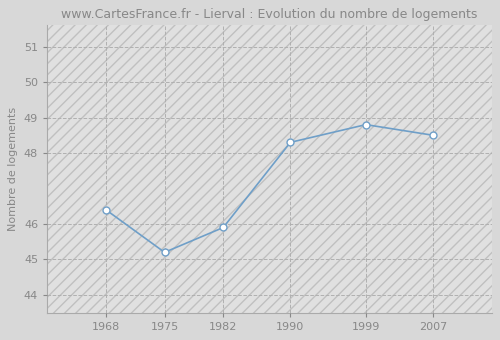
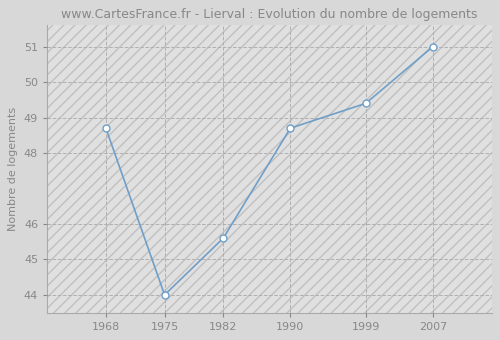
1968: 46.4 -> 48.7
1975: 45.2 -> 44.0
1982: 45.9 -> 45.6
1990: 48.3 -> 48.7
1999: 48.8 -> 49.4
2007: 48.5 -> 51.0
